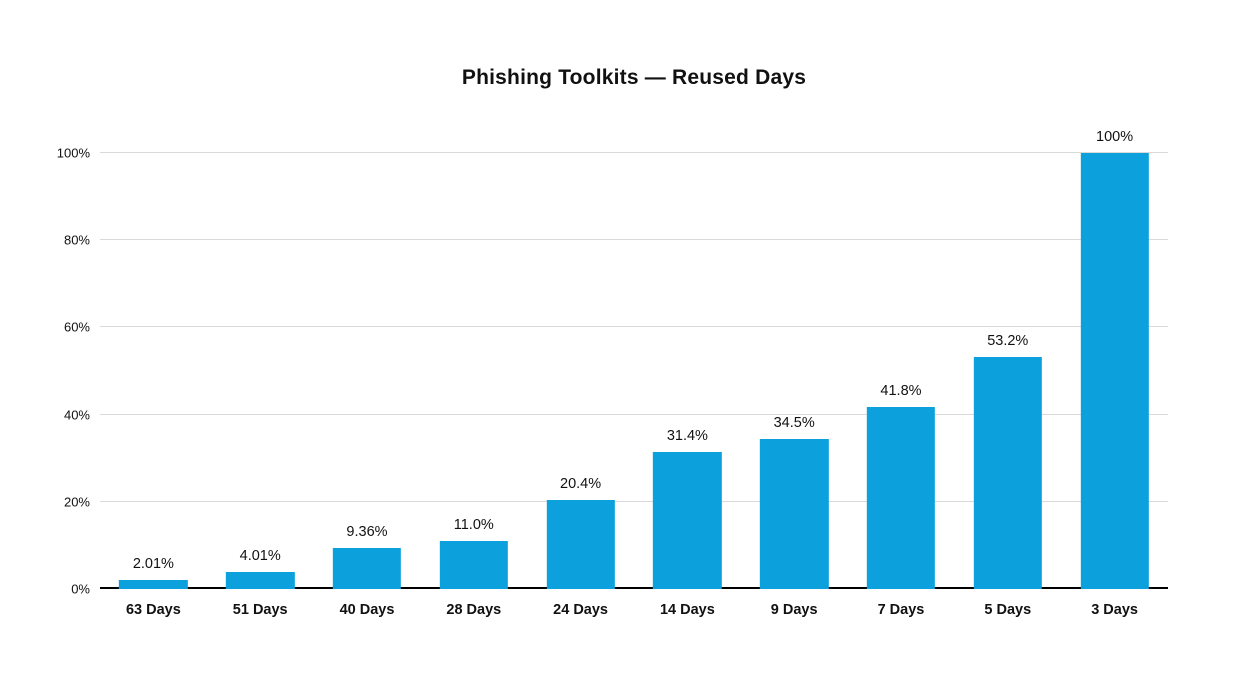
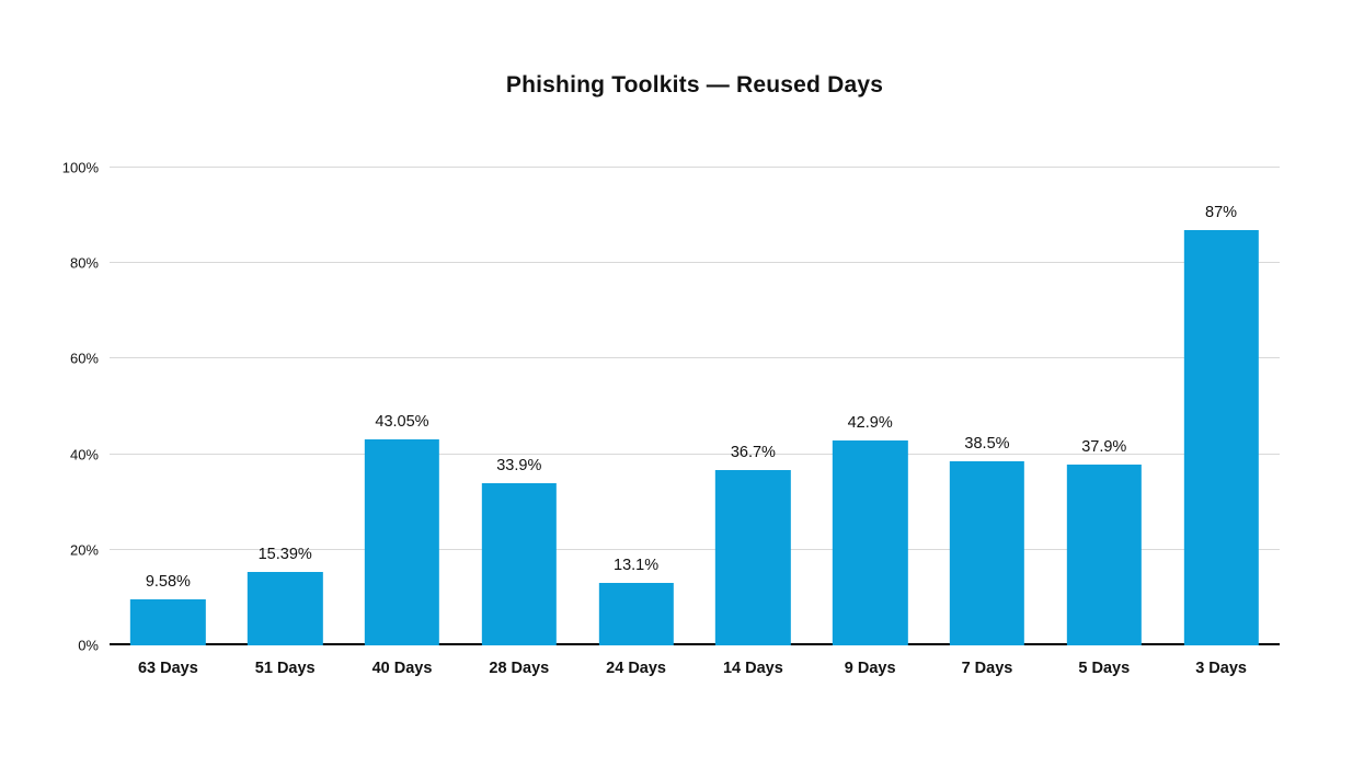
63 Days: 2.01% -> 9.58%
51 Days: 4.01% -> 15.39%
40 Days: 9.36% -> 43.05%
28 Days: 11.0% -> 33.9%
24 Days: 20.4% -> 13.1%
14 Days: 31.4% -> 36.7%
9 Days: 34.5% -> 42.9%
7 Days: 41.8% -> 38.5%
5 Days: 53.2% -> 37.9%
3 Days: 100% -> 87%
